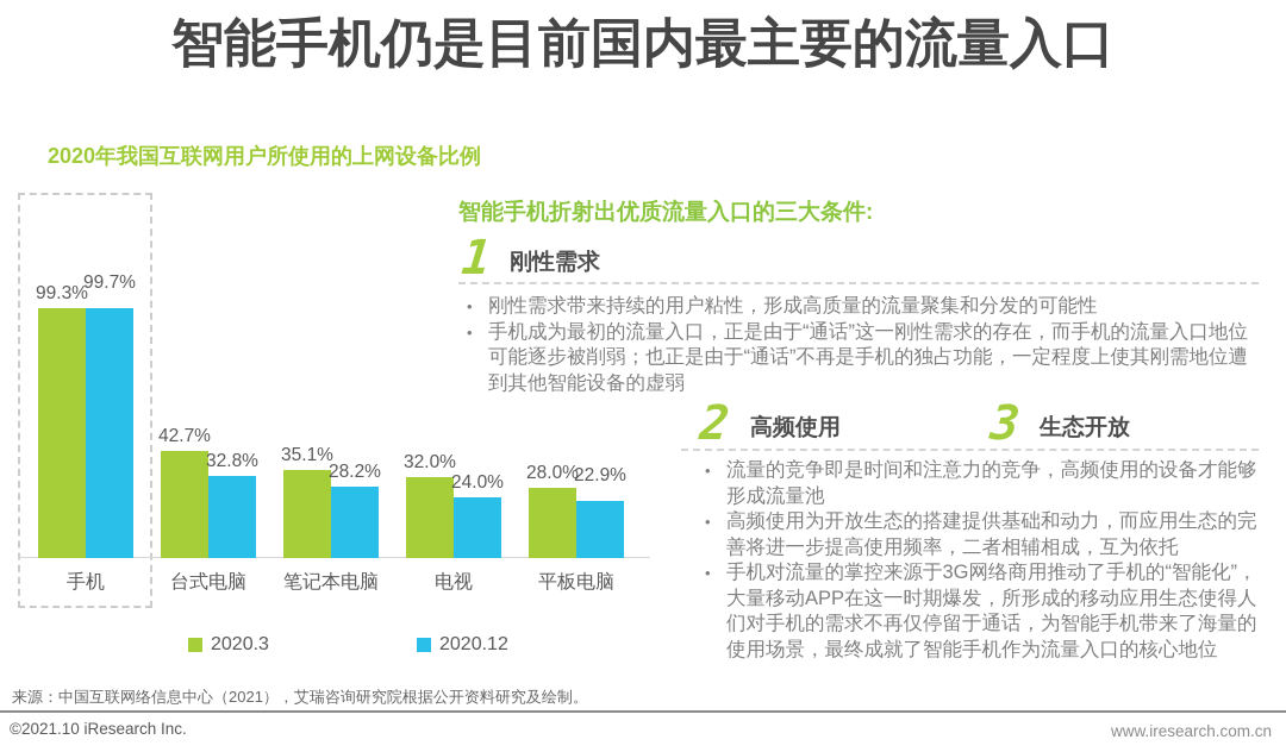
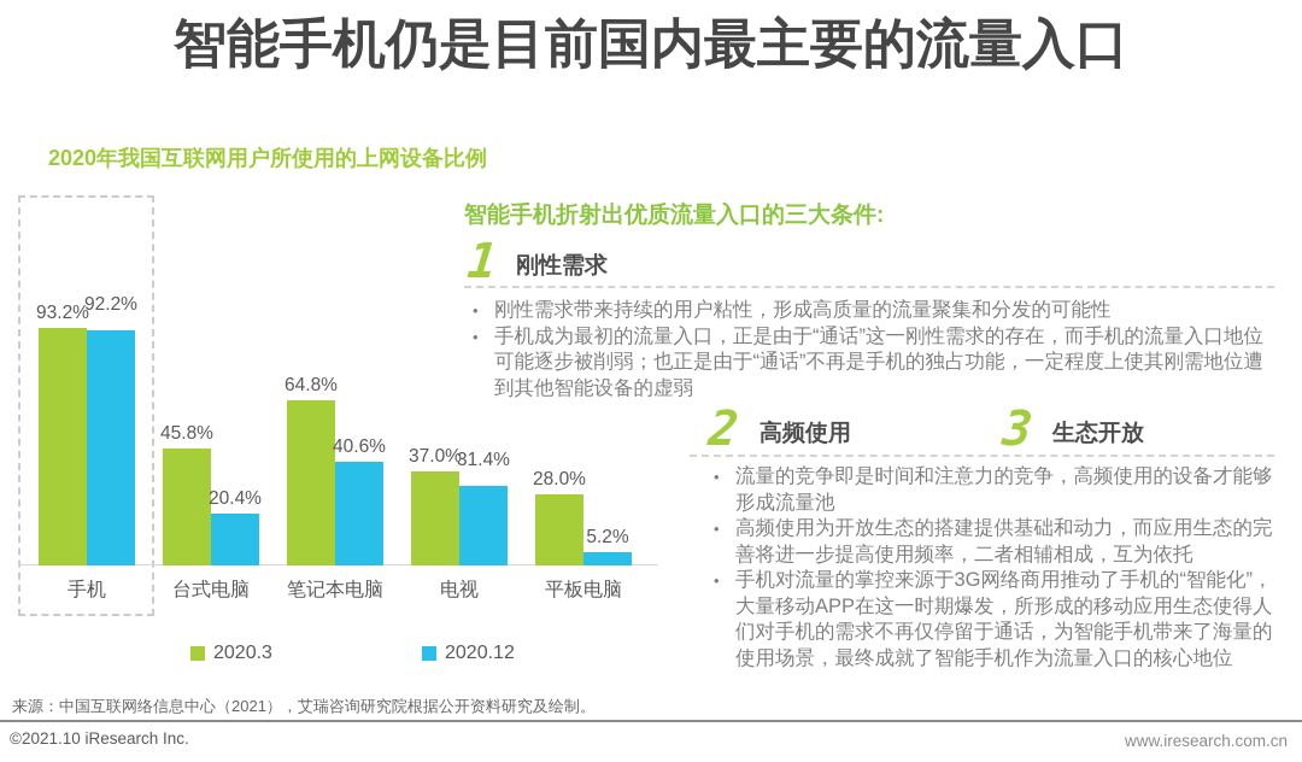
2020.3/手机: 99.3% -> 93.2%
2020.12/手机: 99.7% -> 92.2%
2020.3/台式电脑: 42.7% -> 45.8%
2020.12/台式电脑: 32.8% -> 20.4%
2020.3/笔记本电脑: 35.1% -> 64.8%
2020.12/笔记本电脑: 28.2% -> 40.6%
2020.3/电视: 32.0% -> 37.0%
2020.12/电视: 24.0% -> 31.4%
2020.12/平板电脑: 22.9% -> 5.2%
